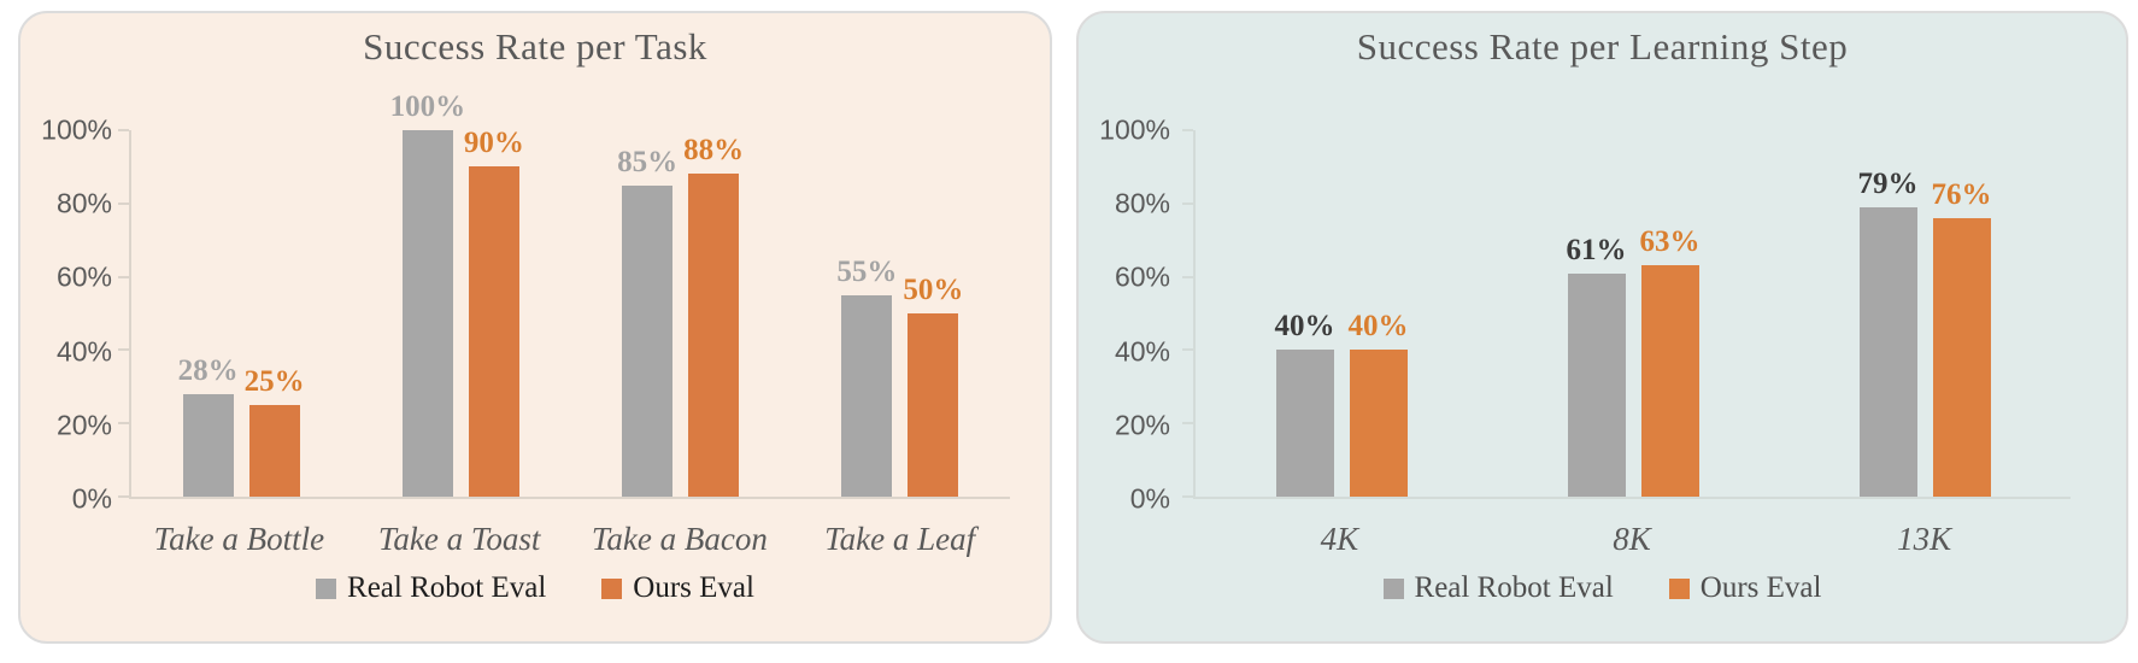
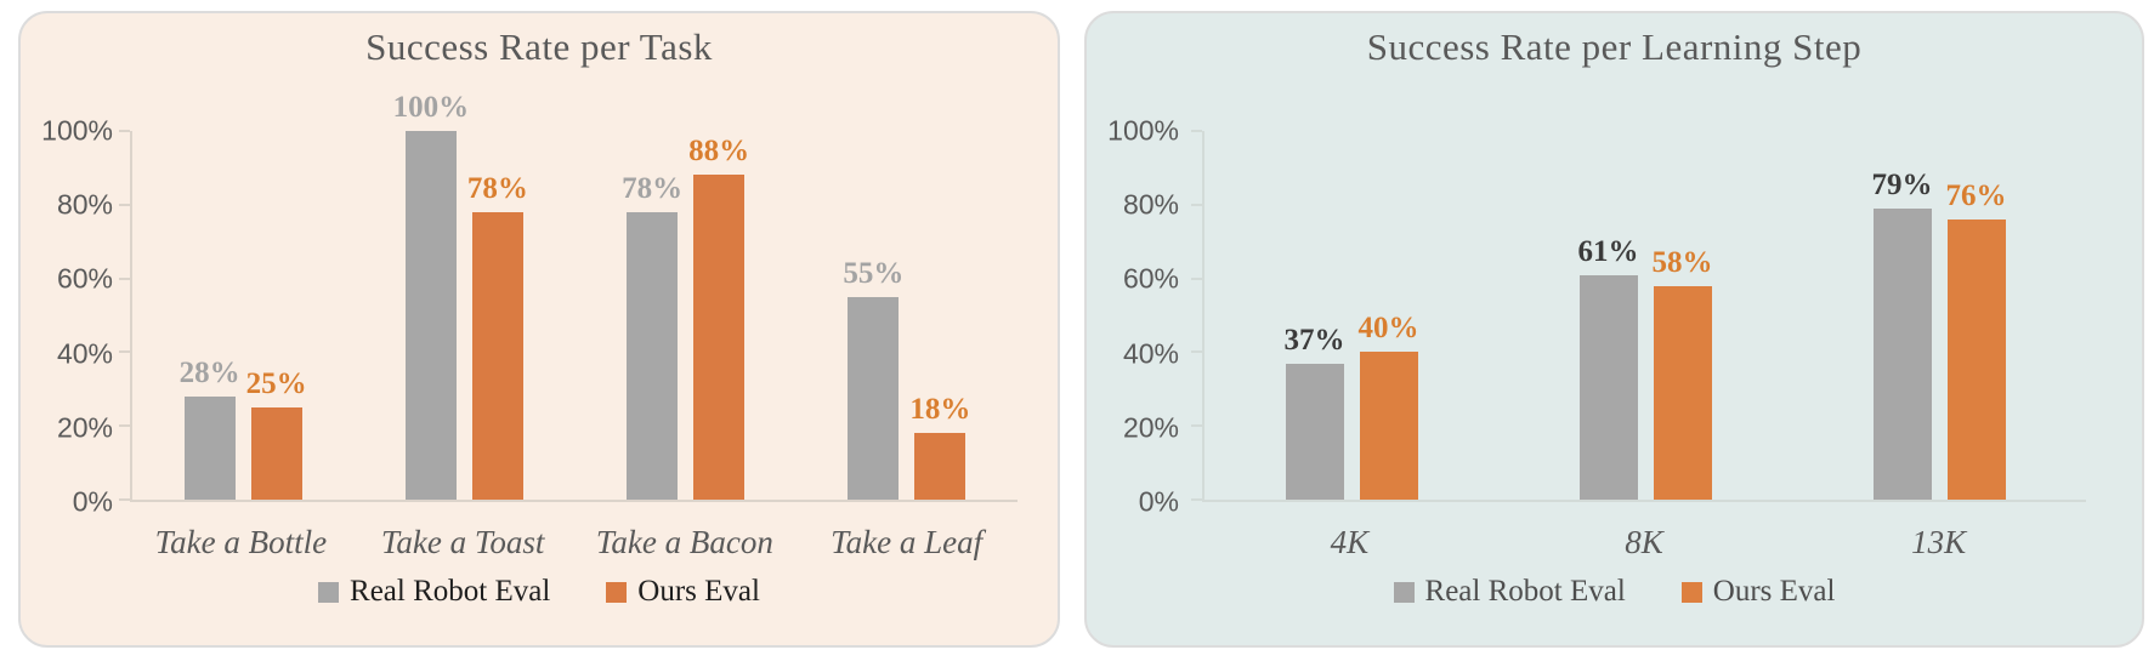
Success Rate per Task/Ours Eval/Take a Toast: 90% -> 78%
Success Rate per Task/Real Robot Eval/Take a Bacon: 85% -> 78%
Success Rate per Task/Ours Eval/Take a Leaf: 50% -> 18%
Success Rate per Learning Step/Real Robot Eval/4K: 40% -> 37%
Success Rate per Learning Step/Ours Eval/8K: 63% -> 58%
